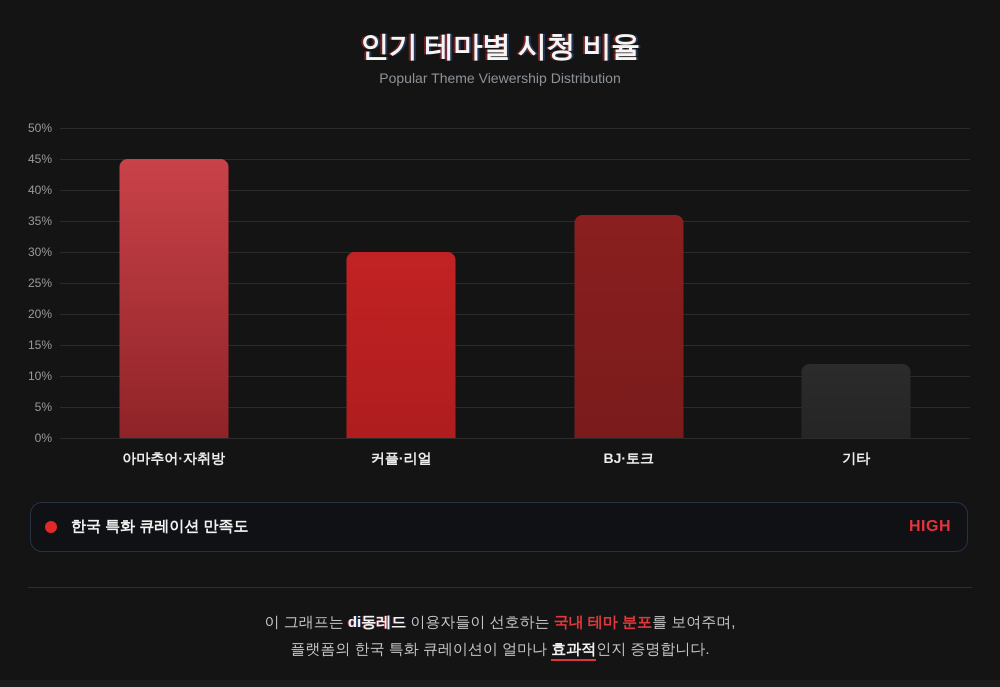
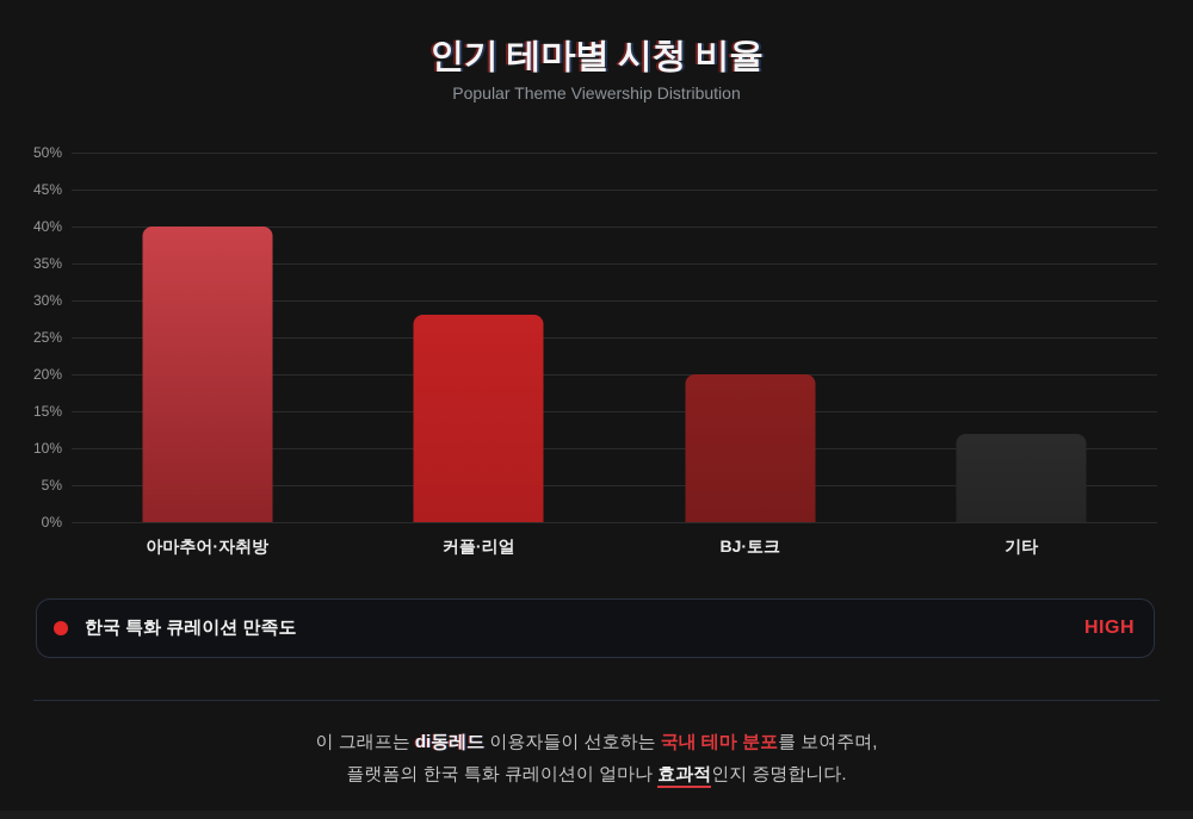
아마추어·자취방: 45% -> 40%
커플·리얼: 30% -> 28%
BJ·토크: 36% -> 20%
